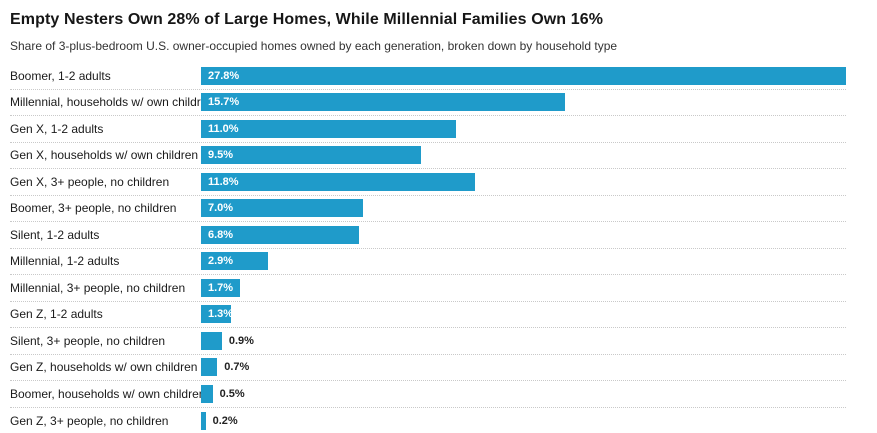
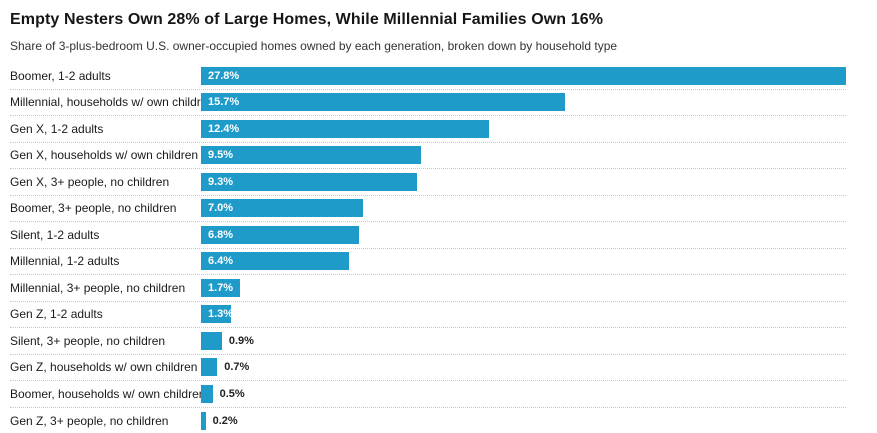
Gen X, 1-2 adults: 11.0% -> 12.4%
Gen X, 3+ people, no children: 11.8% -> 9.3%
Millennial, 1-2 adults: 2.9% -> 6.4%
